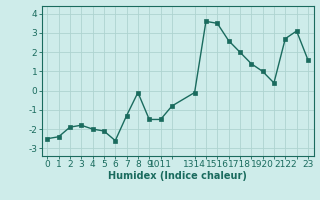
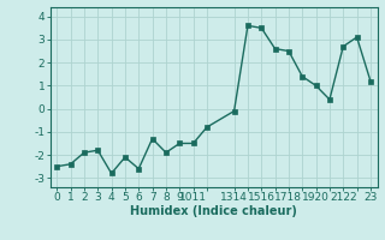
4: -2.0 -> -2.8
8: -0.1 -> -1.9
1718: 2.0 -> 2.5
23: 1.6 -> 1.2
